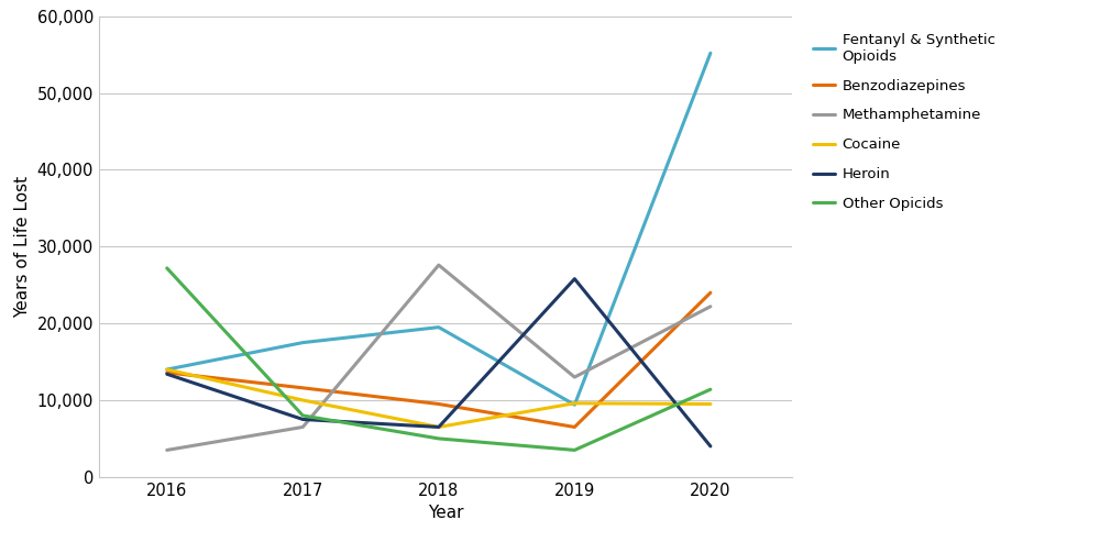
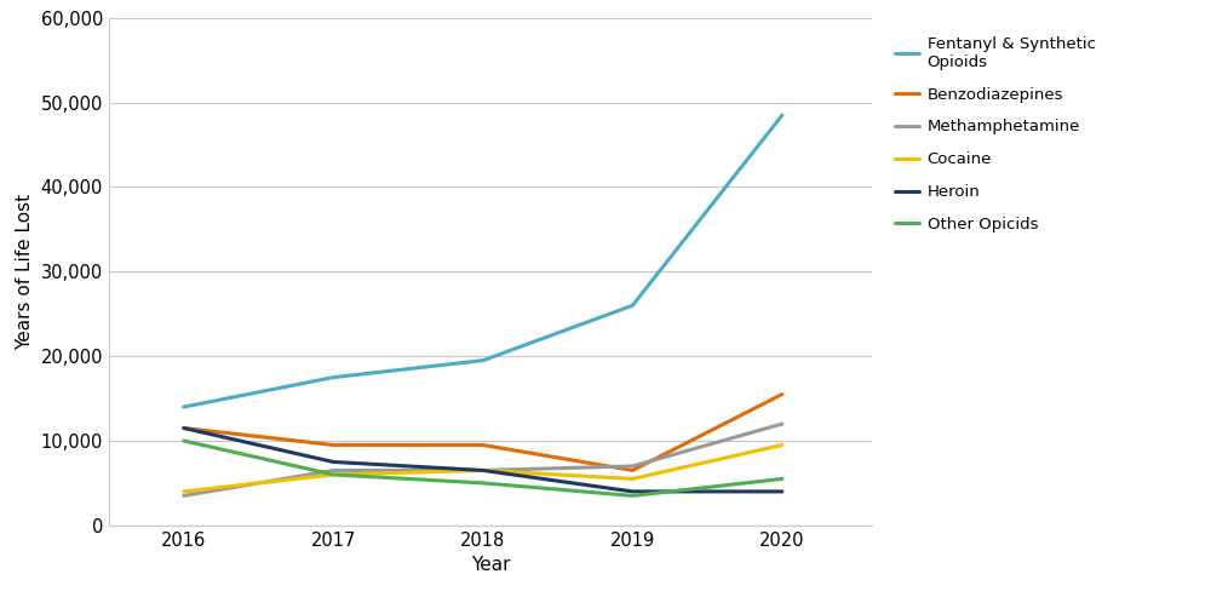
Benzodiazepines/2016: 13,600 -> 11,500
Cocaine/2016: 14,000 -> 4,000
Heroin/2016: 13,400 -> 11,500
Other Opicids/2016: 27,200 -> 10,000
Benzodiazepines/2017: 11,600 -> 9,500
Cocaine/2017: 10,000 -> 6,000
Other Opicids/2017: 8,000 -> 6,000
Methamphetamine/2018: 27,600 -> 6,500
Fentanyl & Synthetic Opioids/2019: 9,400 -> 26,000
Methamphetamine/2019: 13,000 -> 7,000
Cocaine/2019: 9,600 -> 5,500
Heroin/2019: 25,800 -> 4,000
Fentanyl & Synthetic Opioids/2020: 55,200 -> 48,500
Benzodiazepines/2020: 24,000 -> 15,500
Methamphetamine/2020: 22,200 -> 12,000
Other Opicids/2020: 11,400 -> 5,500
